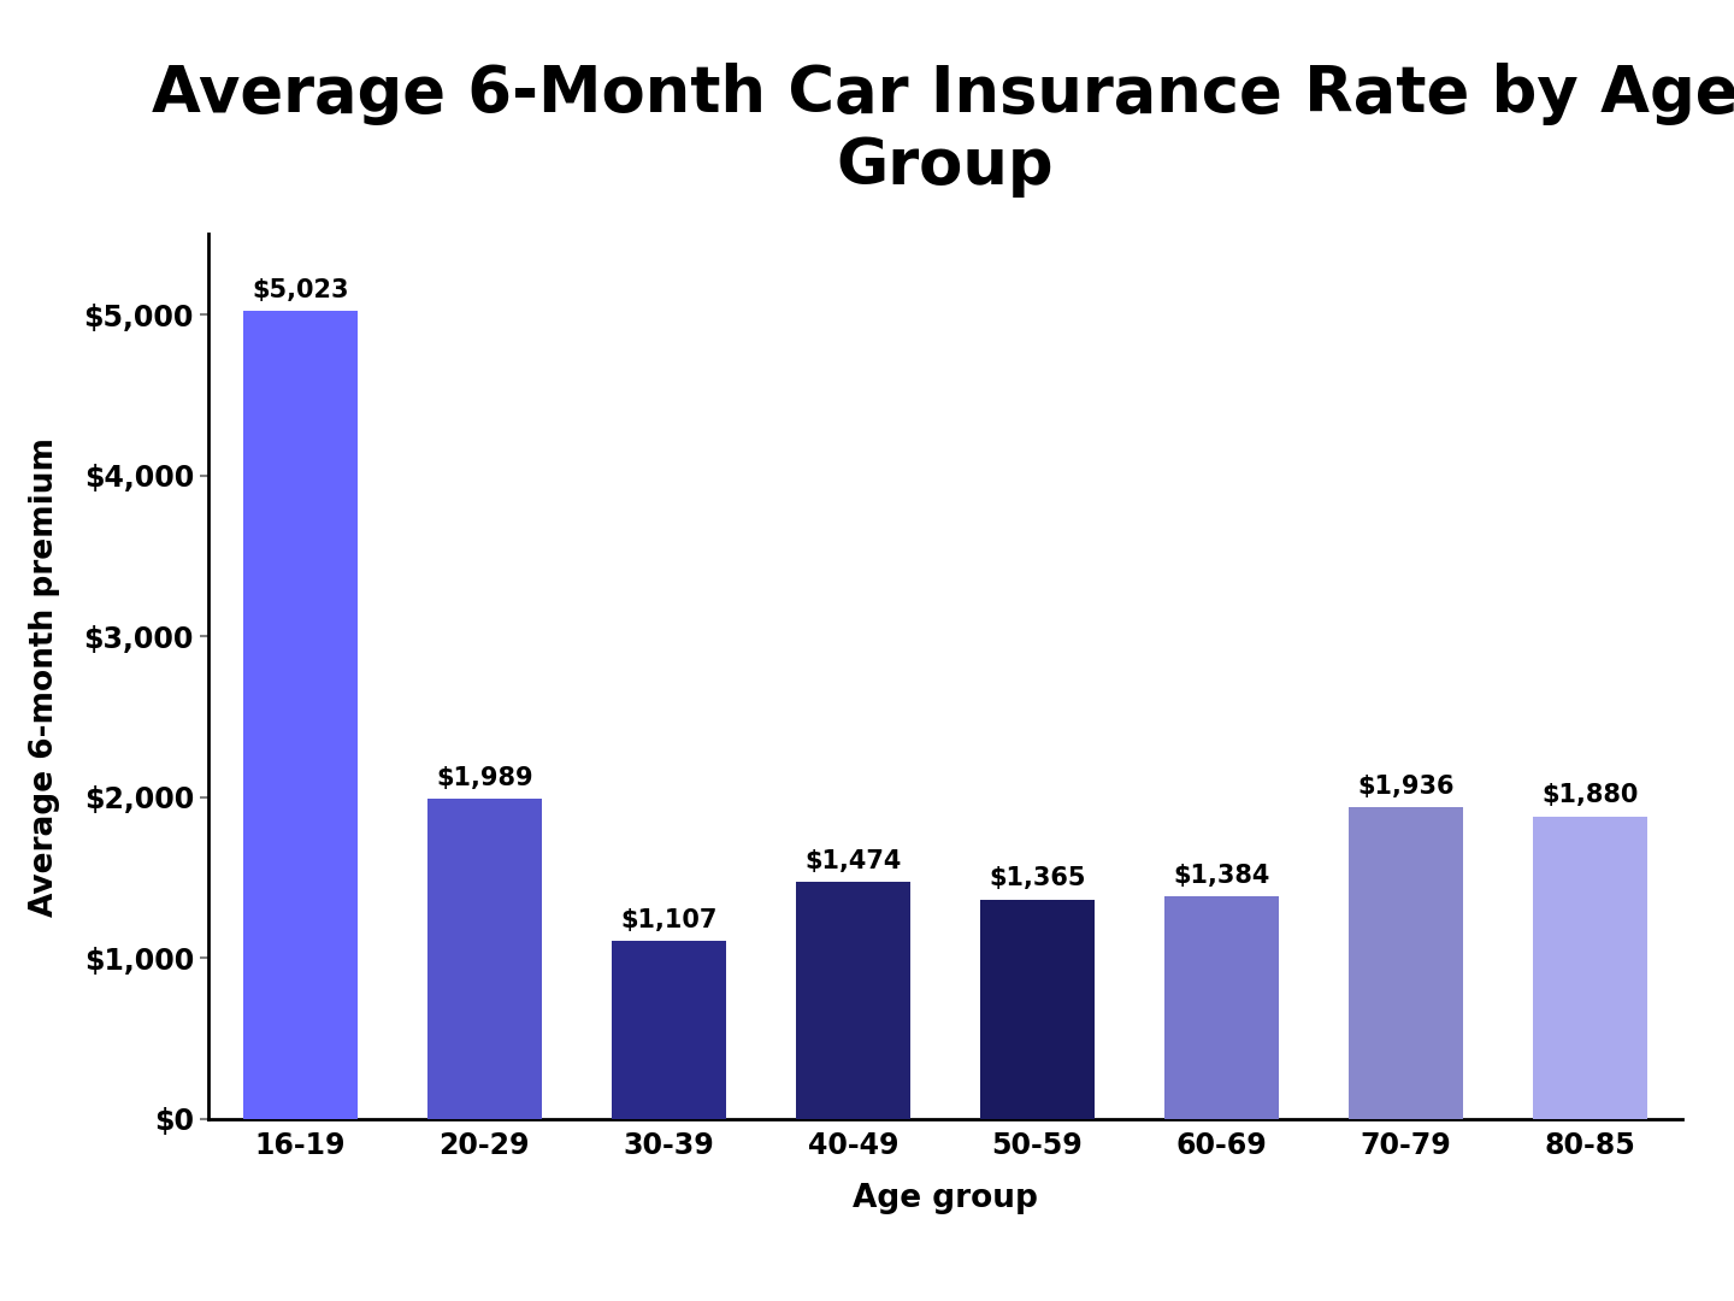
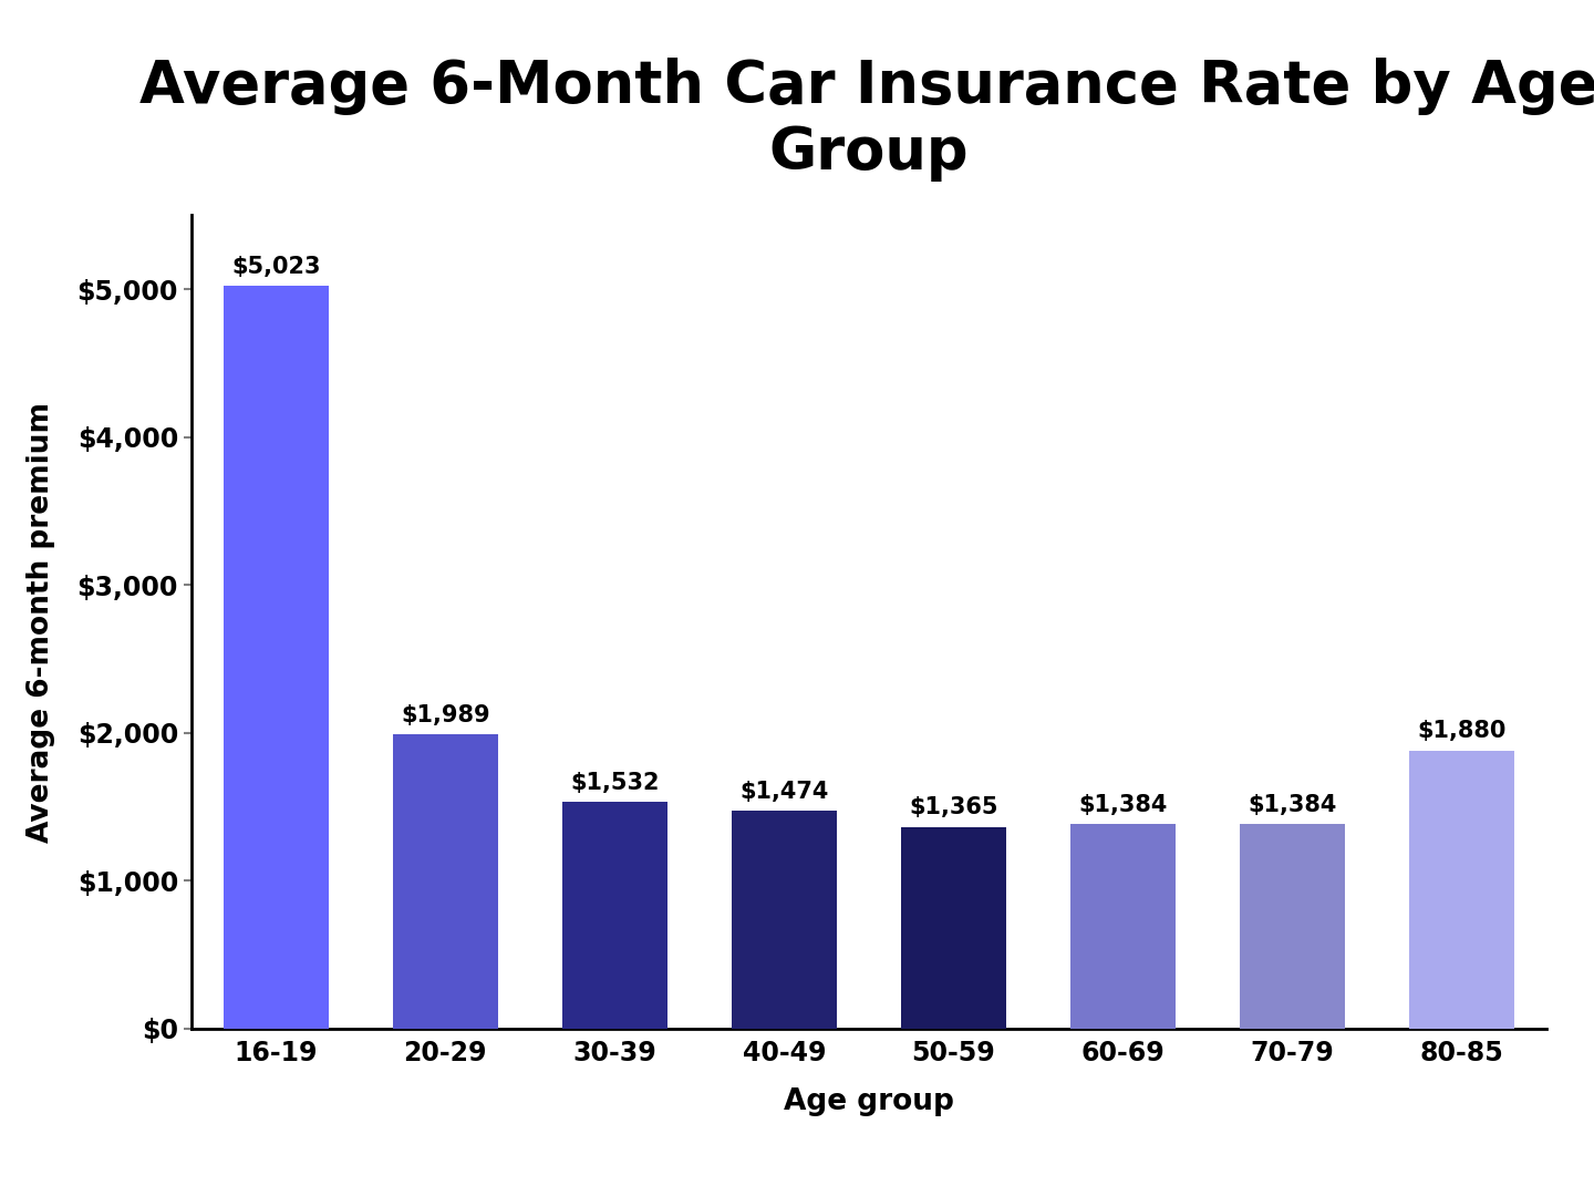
30-39: $1,107 -> $1,532
70-79: $1,936 -> $1,384
